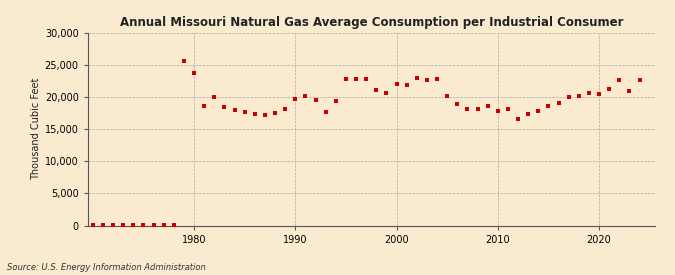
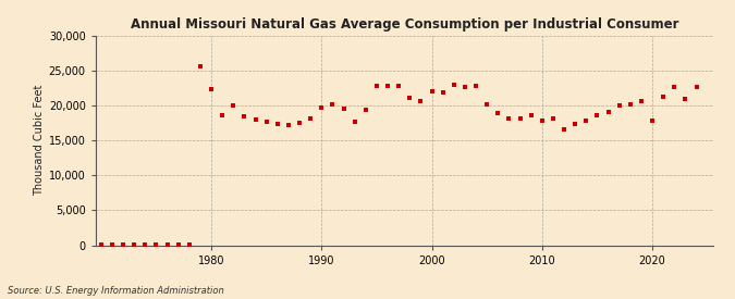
1980: 23,800 -> 22,400
2020: 20,500 -> 17,800
